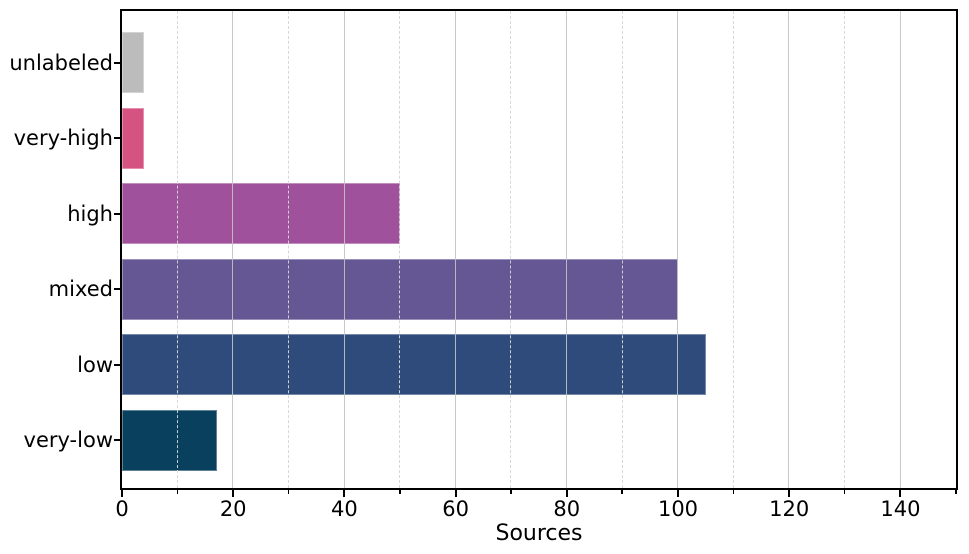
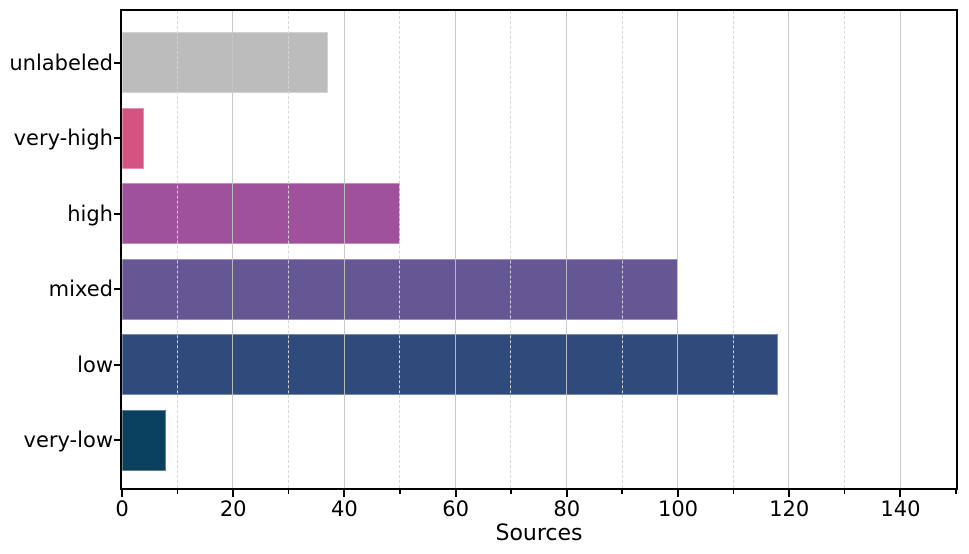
unlabeled: 4 -> 37
low: 105 -> 118
very-low: 17 -> 8
